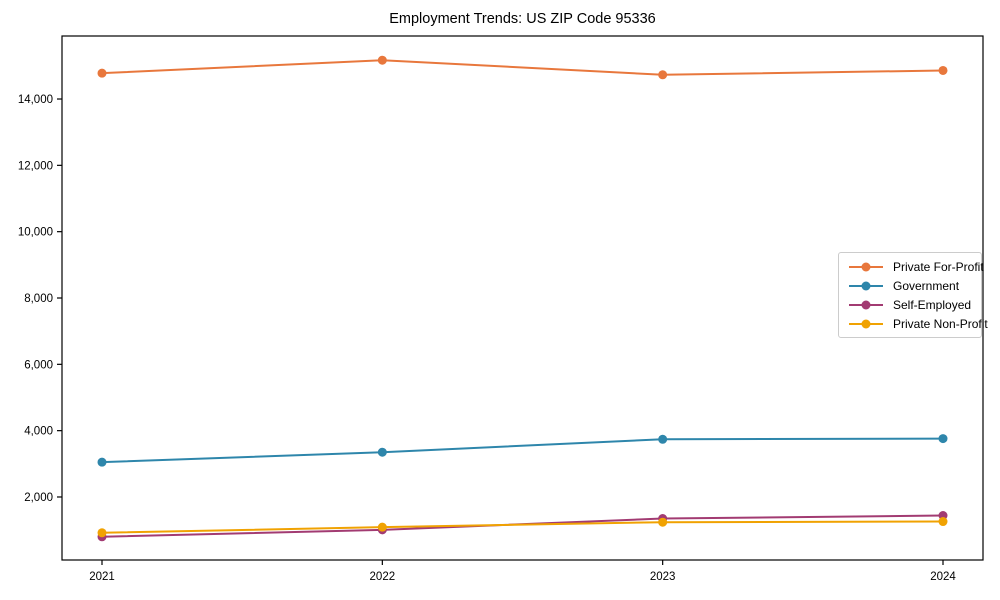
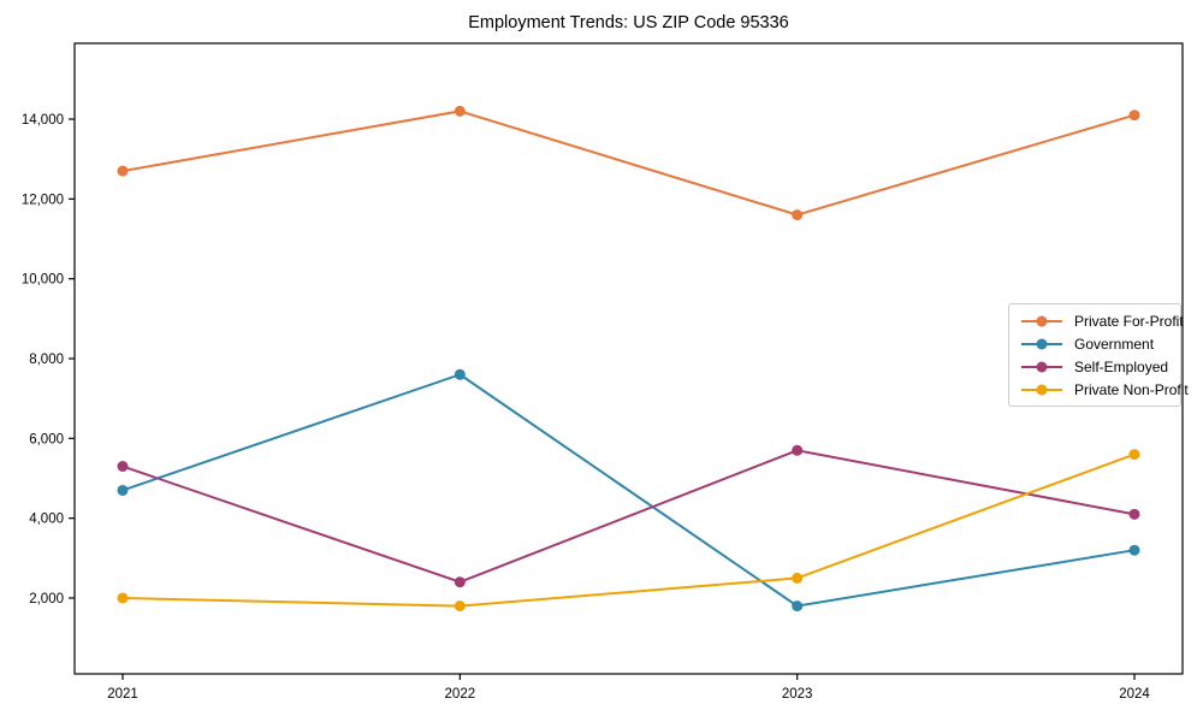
Private For-Profit/2021: 14800 -> 12700
Government/2021: 3000 -> 4700
Self-Employed/2021: 800 -> 5300
Private Non-Profit/2021: 900 -> 2000
Private For-Profit/2022: 15200 -> 14200
Government/2022: 3400 -> 7600
Self-Employed/2022: 1000 -> 2400
Private Non-Profit/2022: 1100 -> 1800
Private For-Profit/2023: 14700 -> 11600
Government/2023: 3700 -> 1800
Self-Employed/2023: 1400 -> 5700
Private Non-Profit/2023: 1200 -> 2500
Private For-Profit/2024: 14900 -> 14100
Government/2024: 3800 -> 3200
Self-Employed/2024: 1400 -> 4100
Private Non-Profit/2024: 1300 -> 5600
